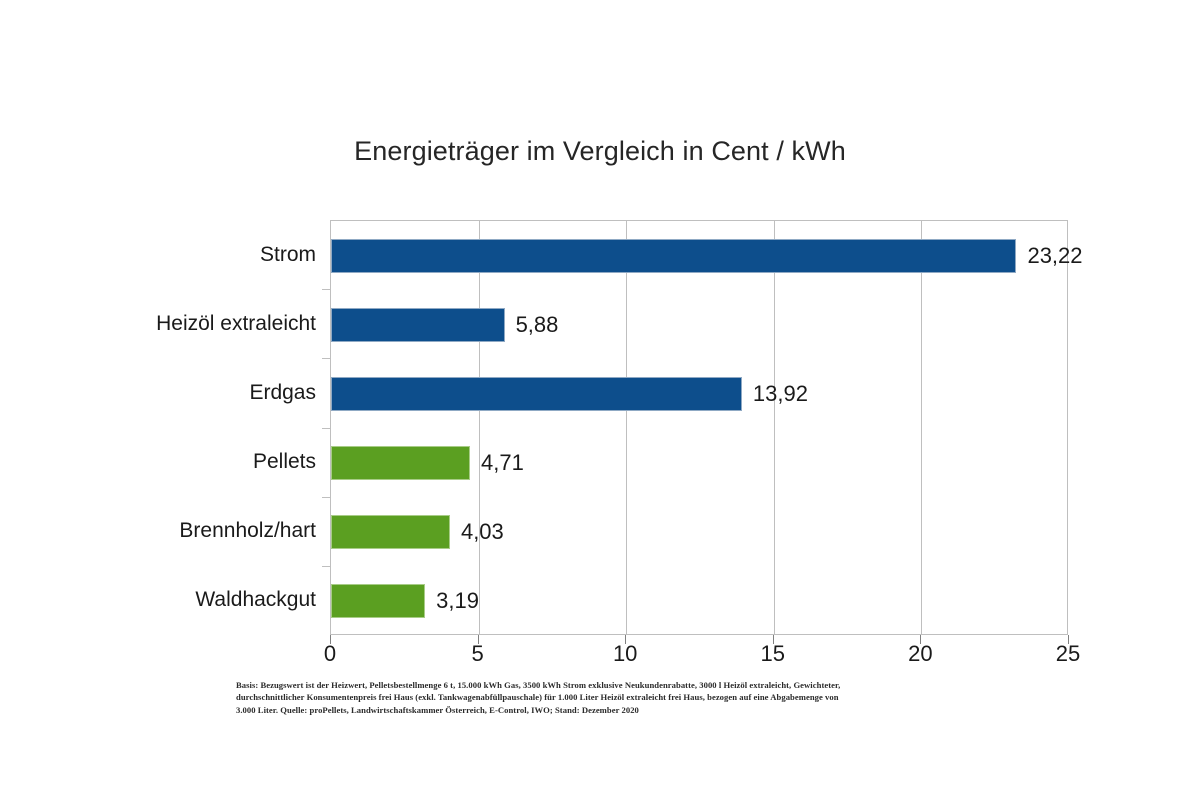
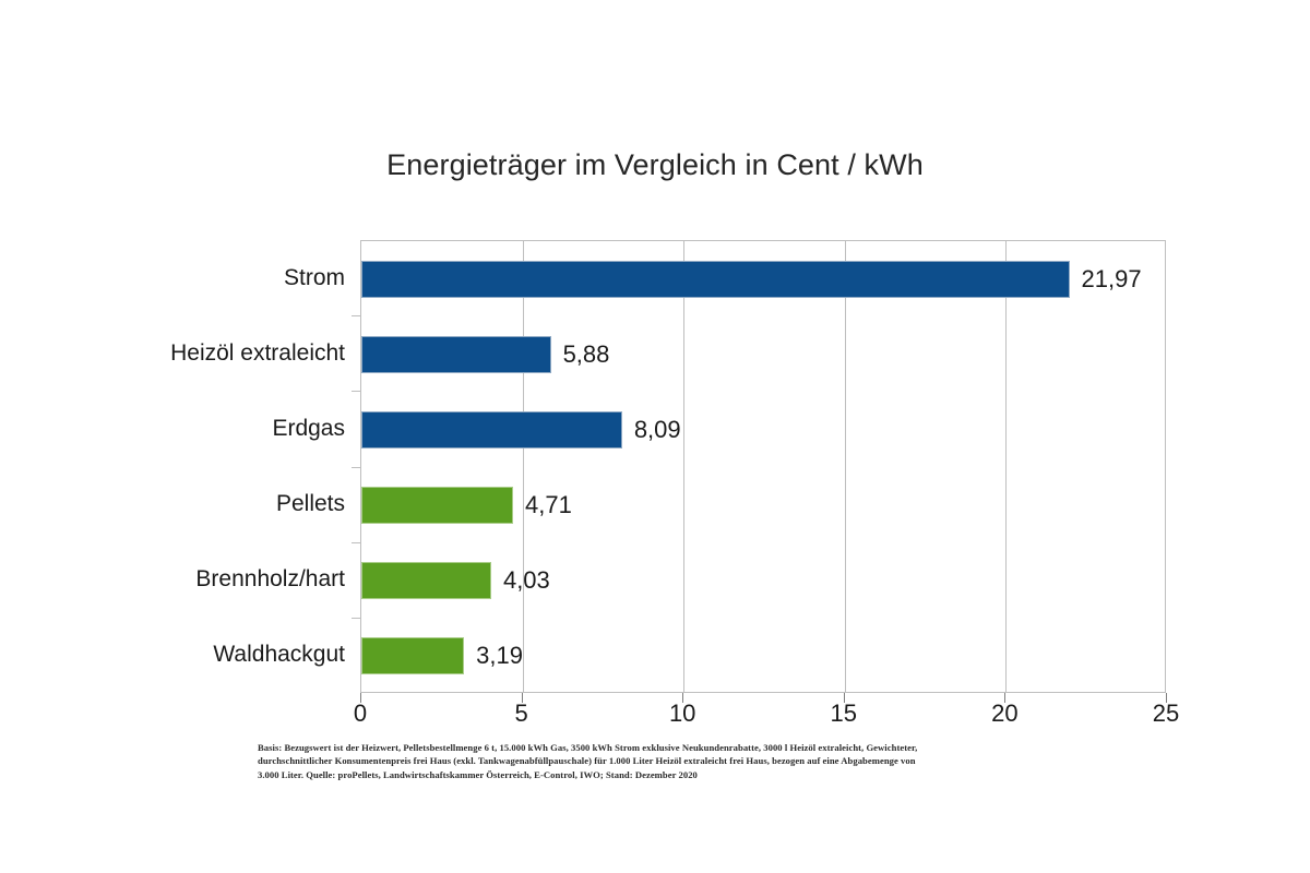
Strom: 23,22 -> 21,97
Erdgas: 13,92 -> 8,09
